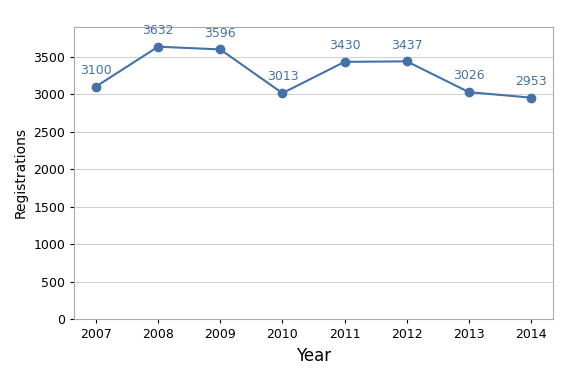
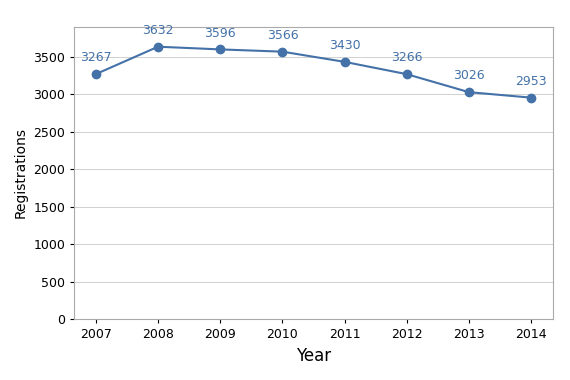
2007: 3100 -> 3267
2010: 3013 -> 3566
2012: 3437 -> 3266
